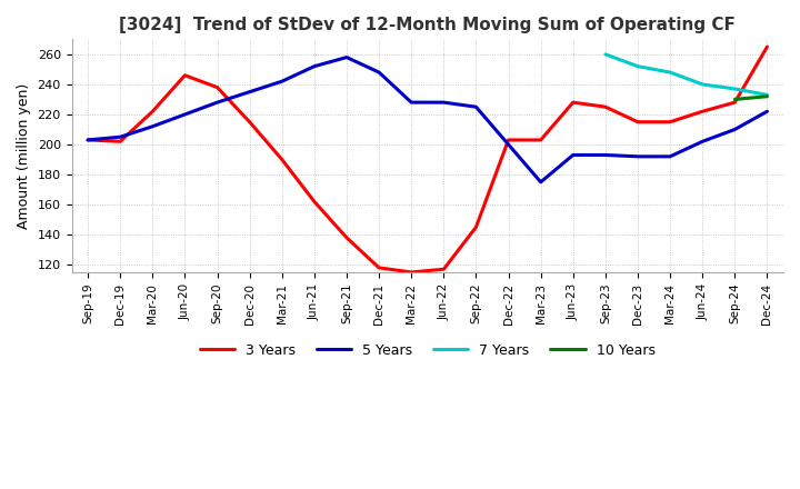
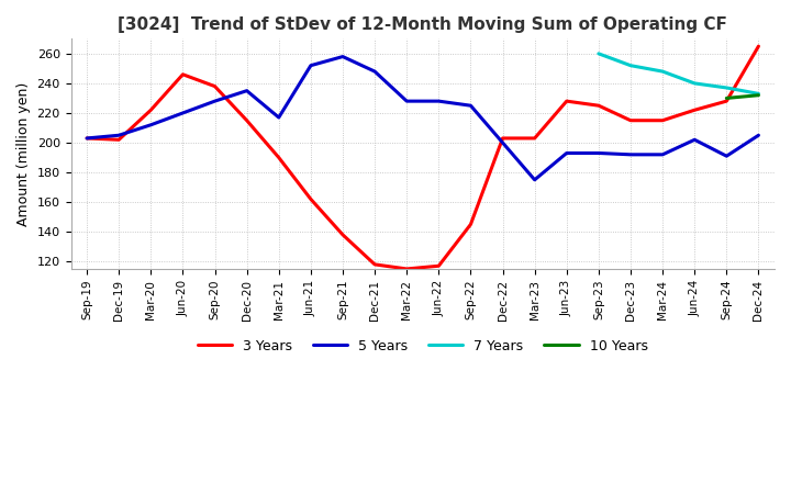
5 Years/Mar-21: 242 -> 217
5 Years/Sep-24: 210 -> 191
5 Years/Dec-24: 222 -> 205
